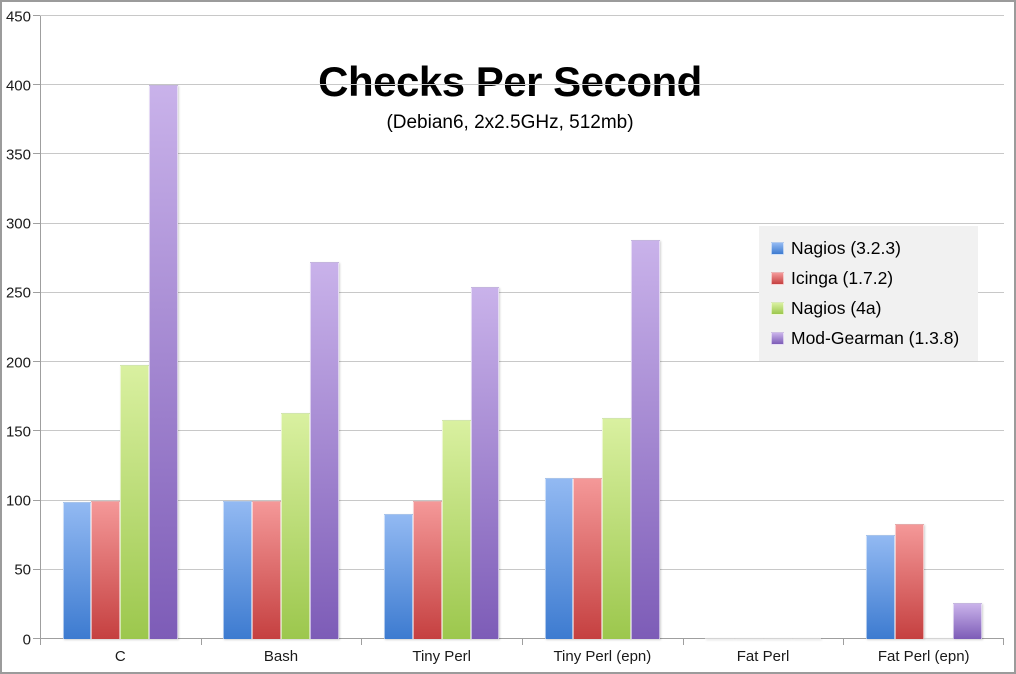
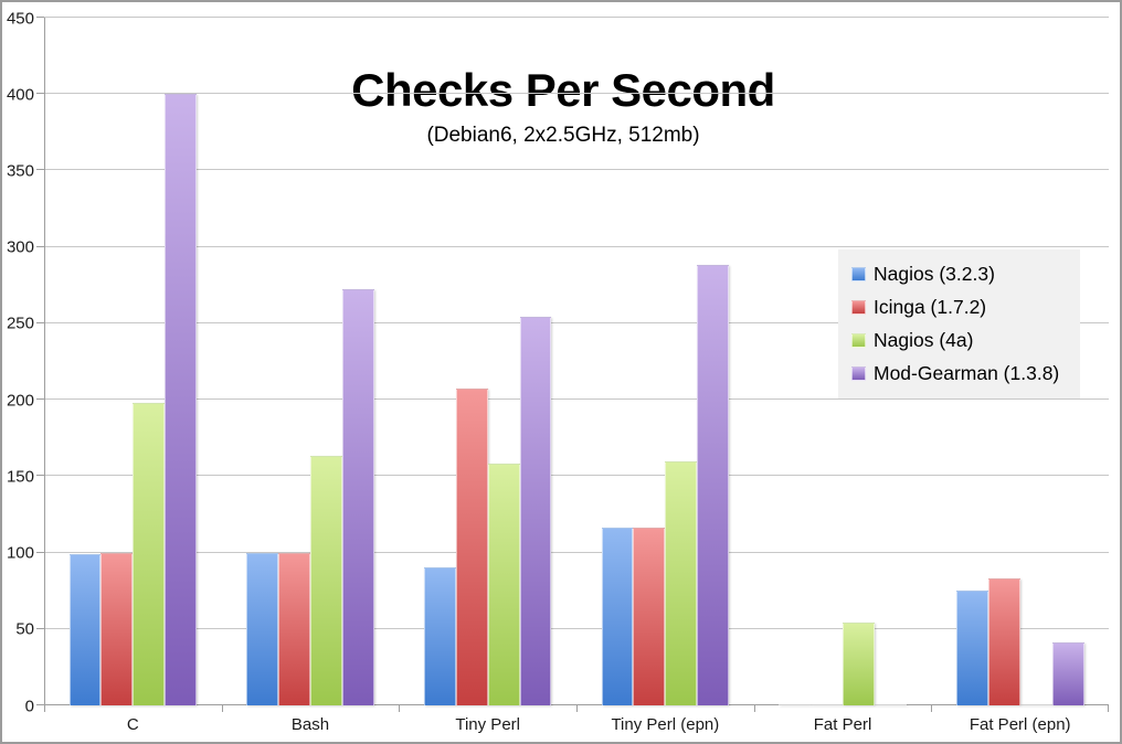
Icinga (1.7.2)/Tiny Perl: 100 -> 207
Nagios (4a)/Fat Perl: 1 -> 54
Mod-Gearman (1.3.8)/Fat Perl (epn): 26 -> 41
